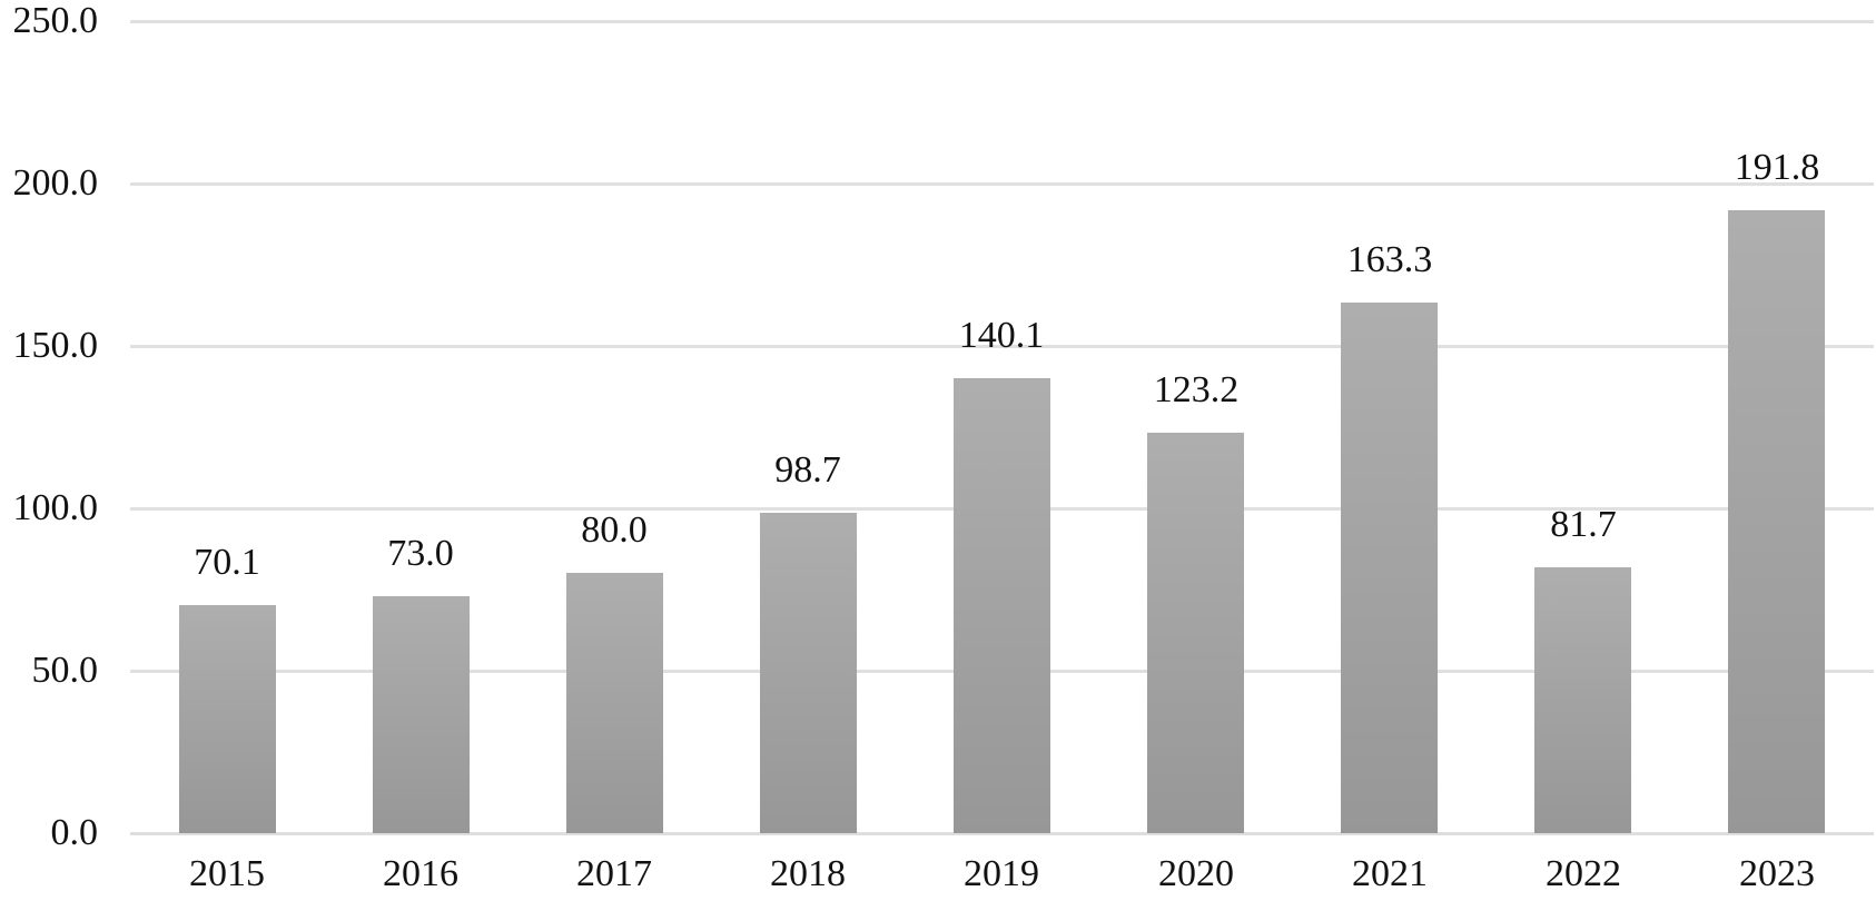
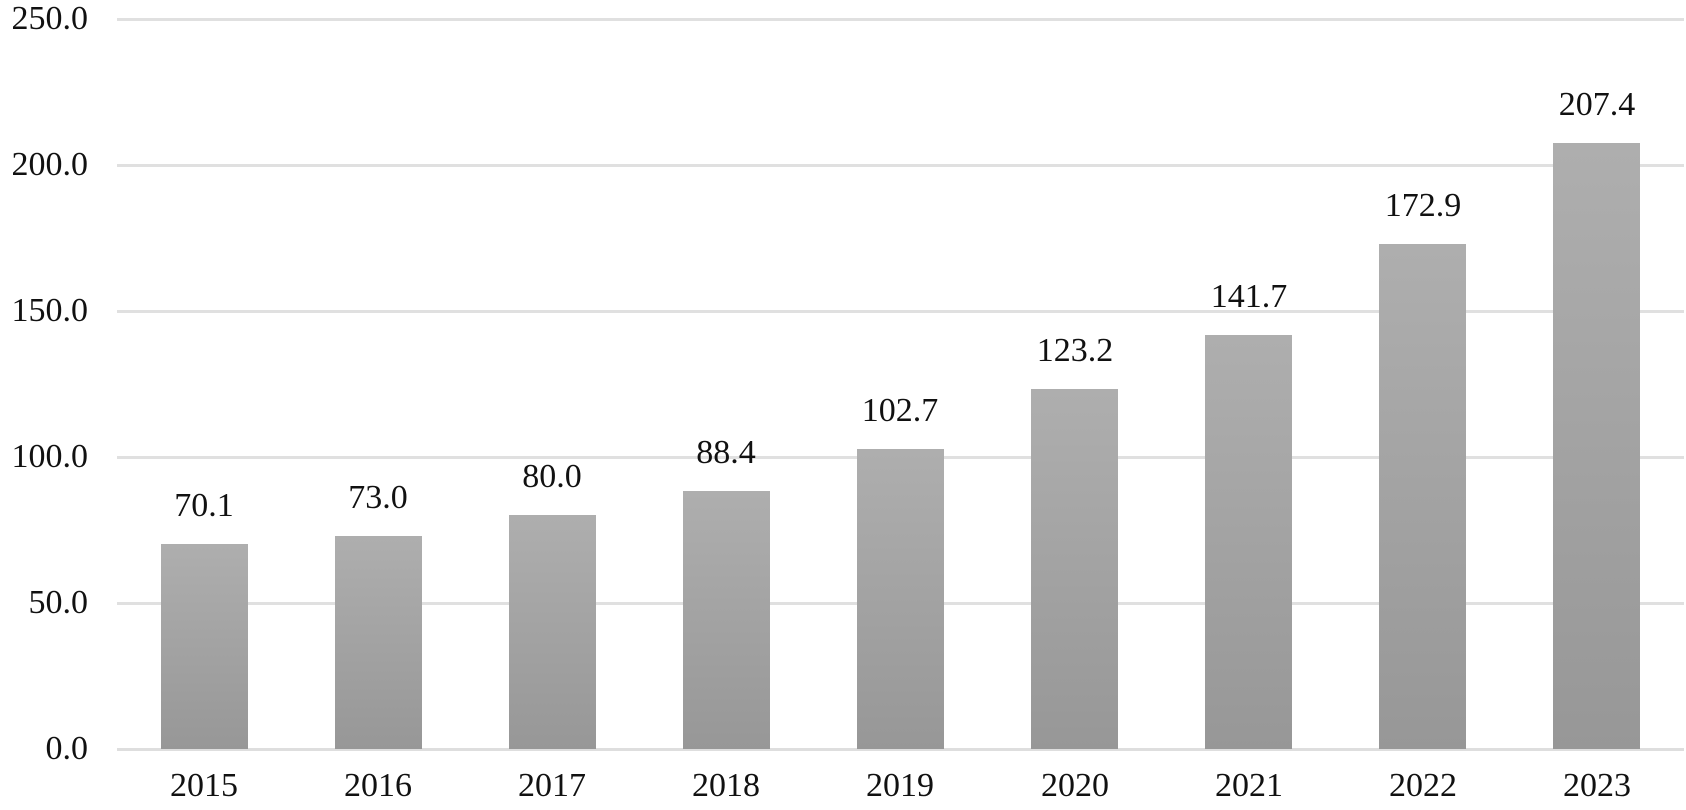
2018: 98.7 -> 88.4
2019: 140.1 -> 102.7
2021: 163.3 -> 141.7
2022: 81.7 -> 172.9
2023: 191.8 -> 207.4
